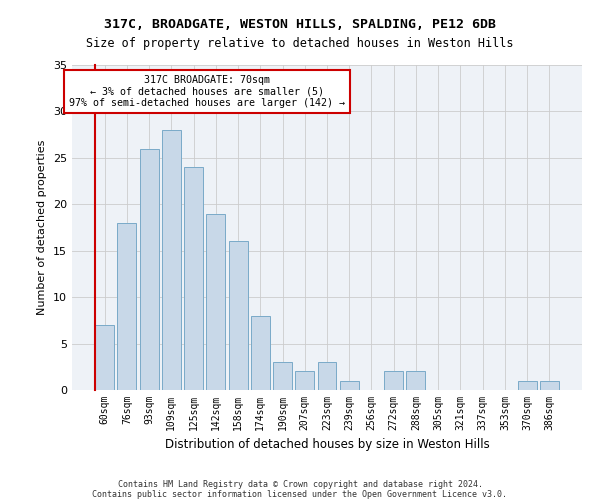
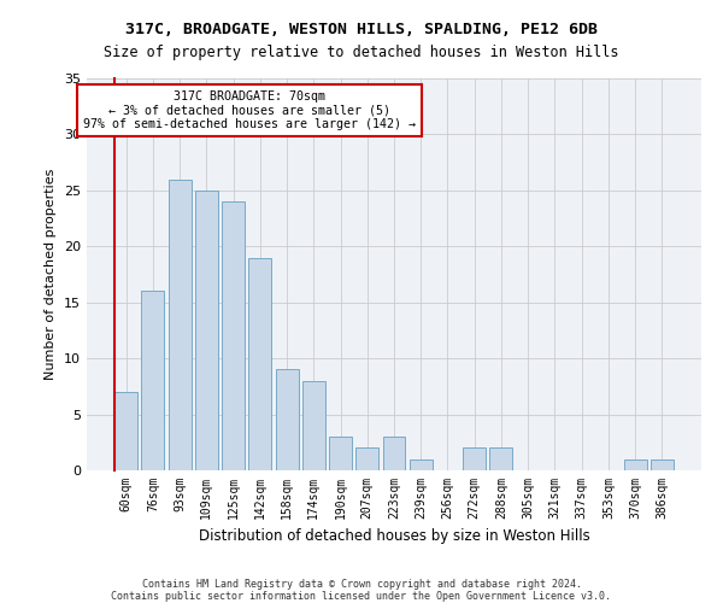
76sqm: 18 -> 16
109sqm: 28 -> 25
158sqm: 16 -> 9
